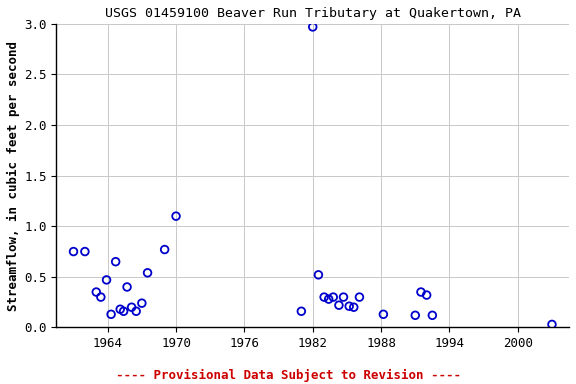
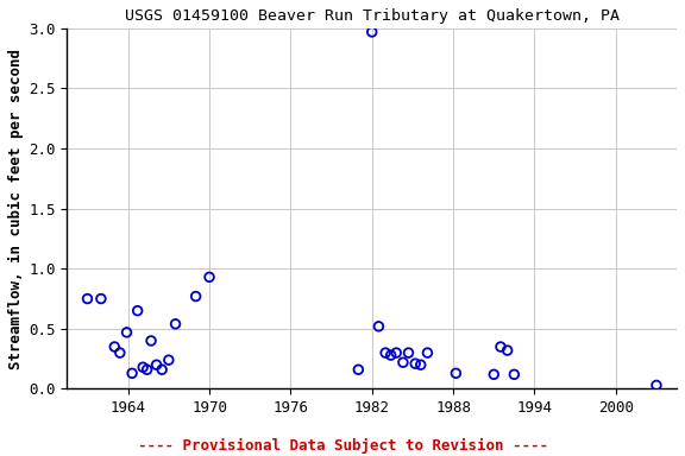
1970: 1.10 -> 0.93
